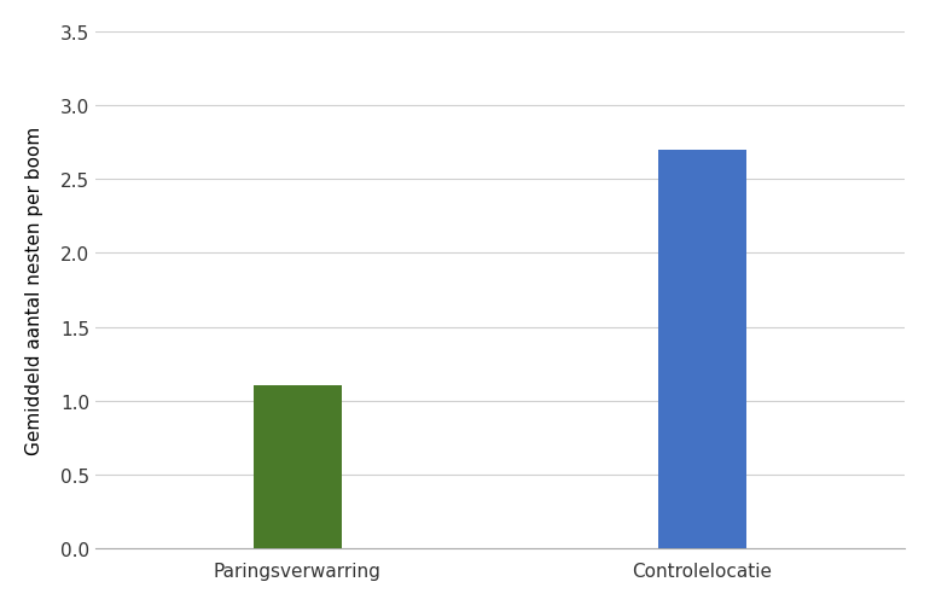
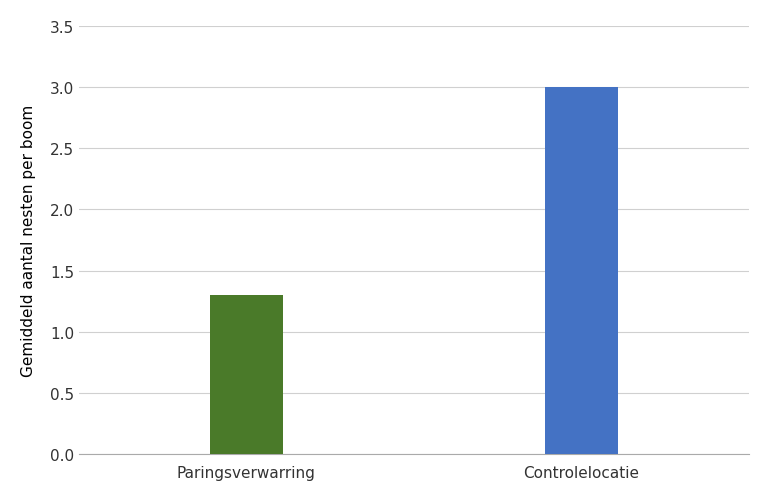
Paringsverwarring: 1.1 -> 1.3
Controlelocatie: 2.7 -> 3.0
